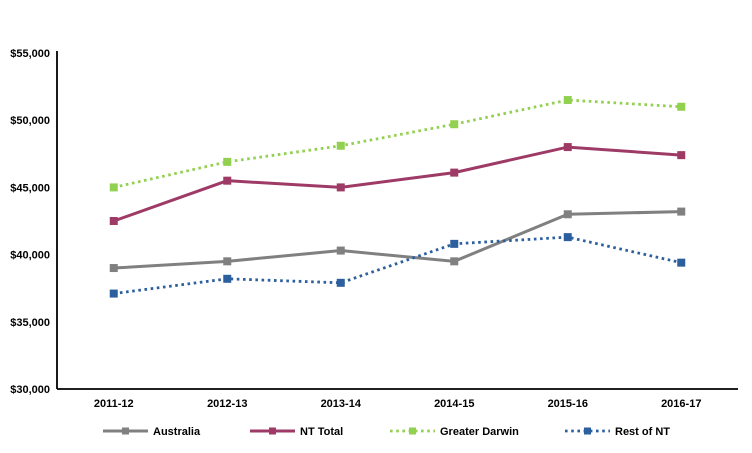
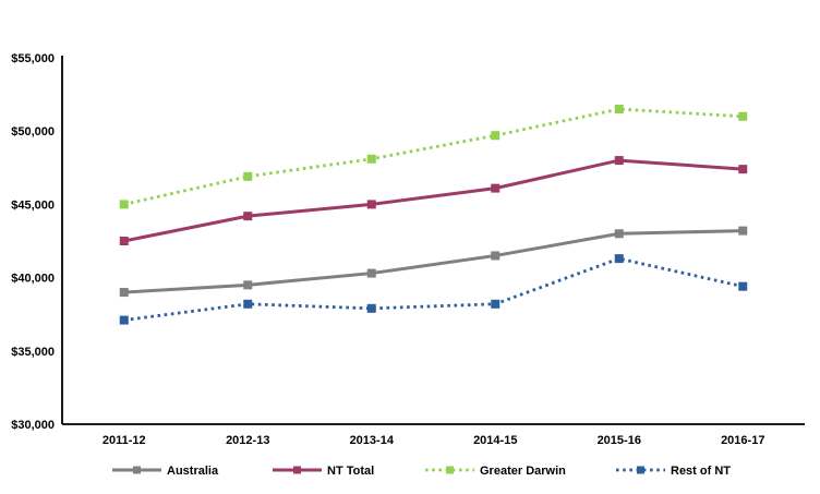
NT Total/2012-13: $45500 -> $44200
Australia/2014-15: $39500 -> $41500
Rest of NT/2014-15: $40800 -> $38200
